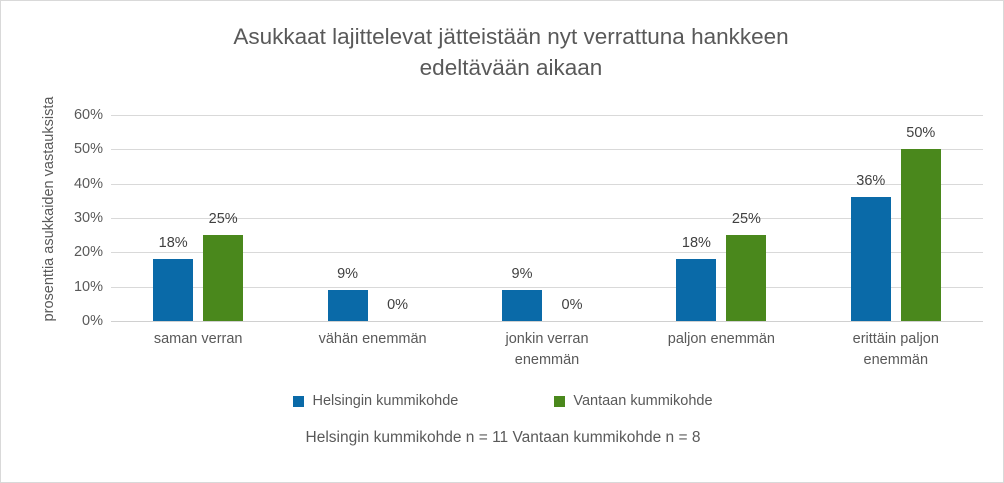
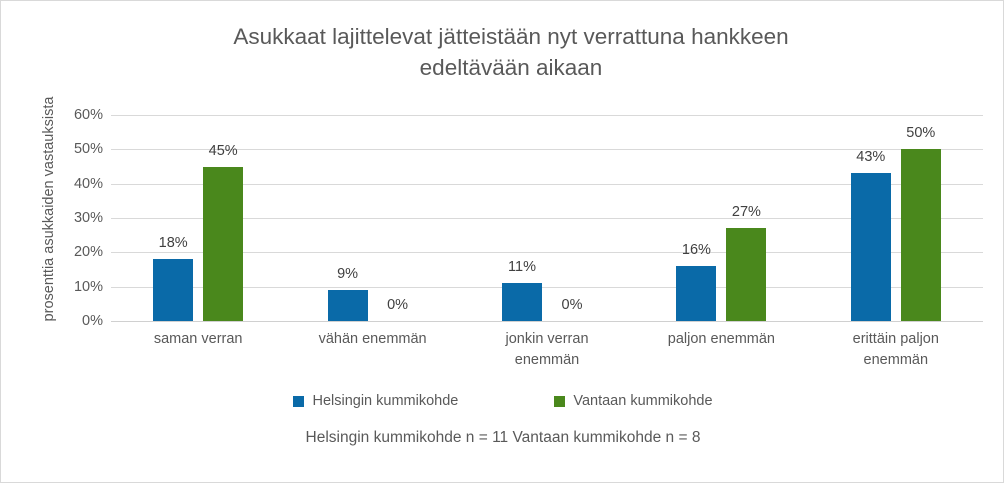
Vantaan kummikohde/saman verran: 25% -> 45%
Helsingin kummikohde/jonkin verran enemmän: 9% -> 11%
Helsingin kummikohde/paljon enemmän: 18% -> 16%
Vantaan kummikohde/paljon enemmän: 25% -> 27%
Helsingin kummikohde/erittäin paljon enemmän: 36% -> 43%
